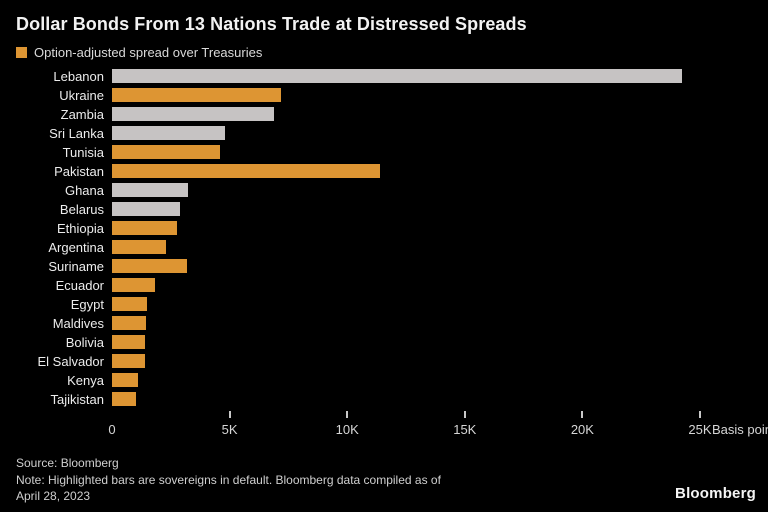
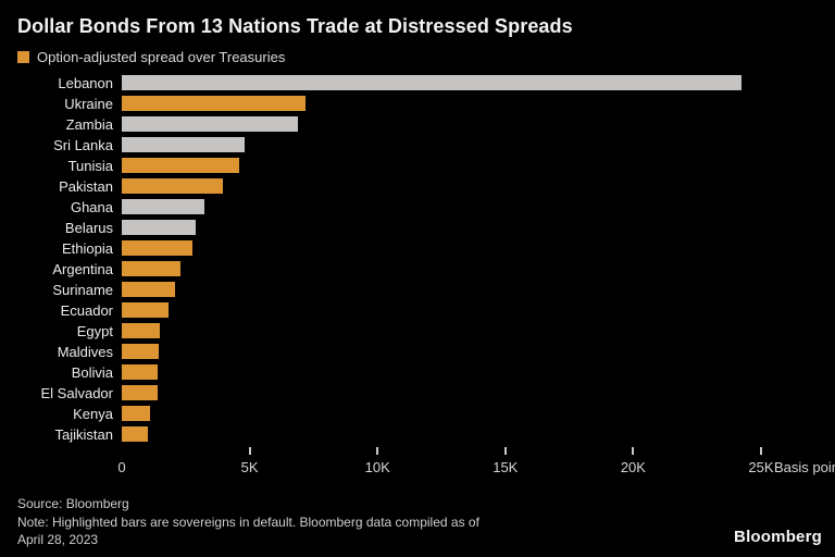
Pakistan: 11.4K -> 4.0K
Suriname: 3.2K -> 2.1K
